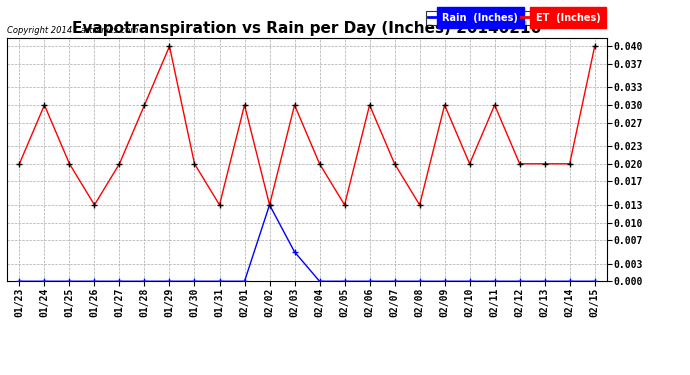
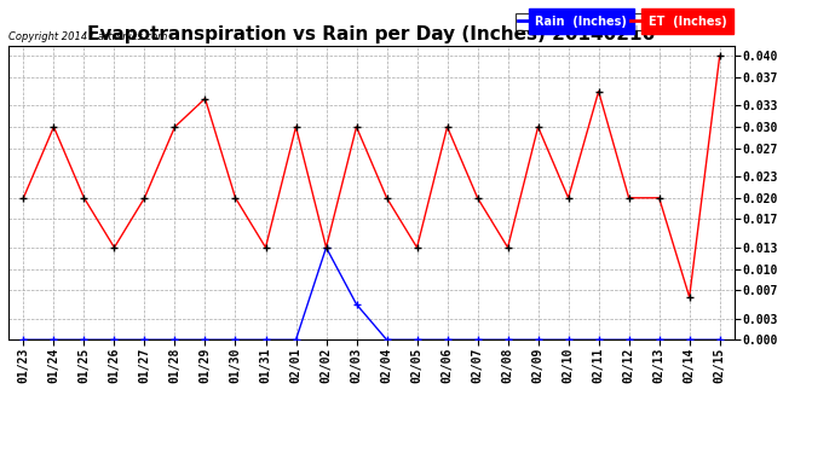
ET (Inches)/01/29: 0.040 -> 0.034
ET (Inches)/02/11: 0.030 -> 0.035
ET (Inches)/02/14: 0.020 -> 0.006
